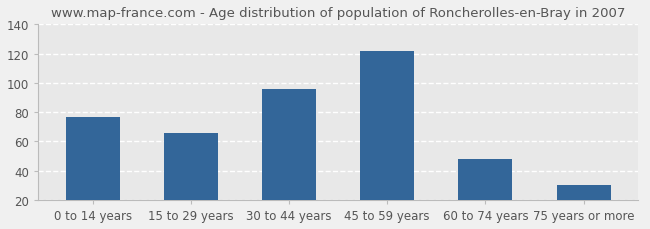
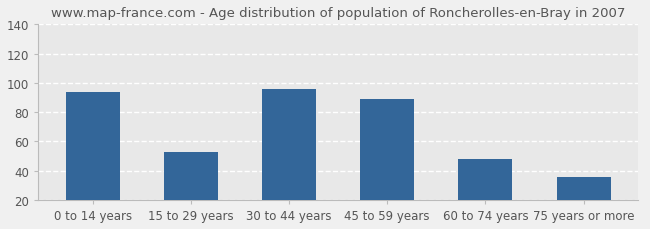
0 to 14 years: 77 -> 94
15 to 29 years: 66 -> 53
45 to 59 years: 122 -> 89
75 years or more: 30 -> 36
